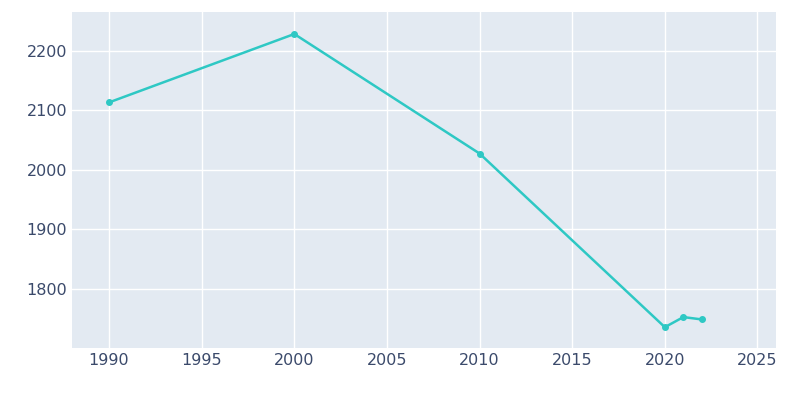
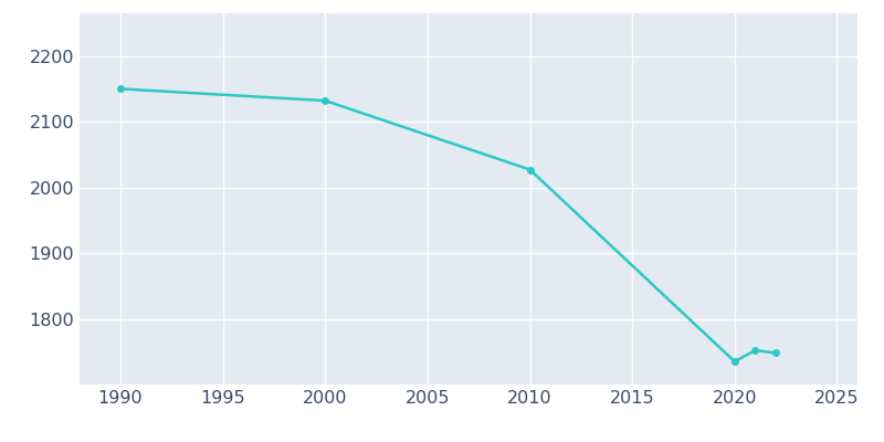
1990: 2113 -> 2150
2000: 2228 -> 2132
